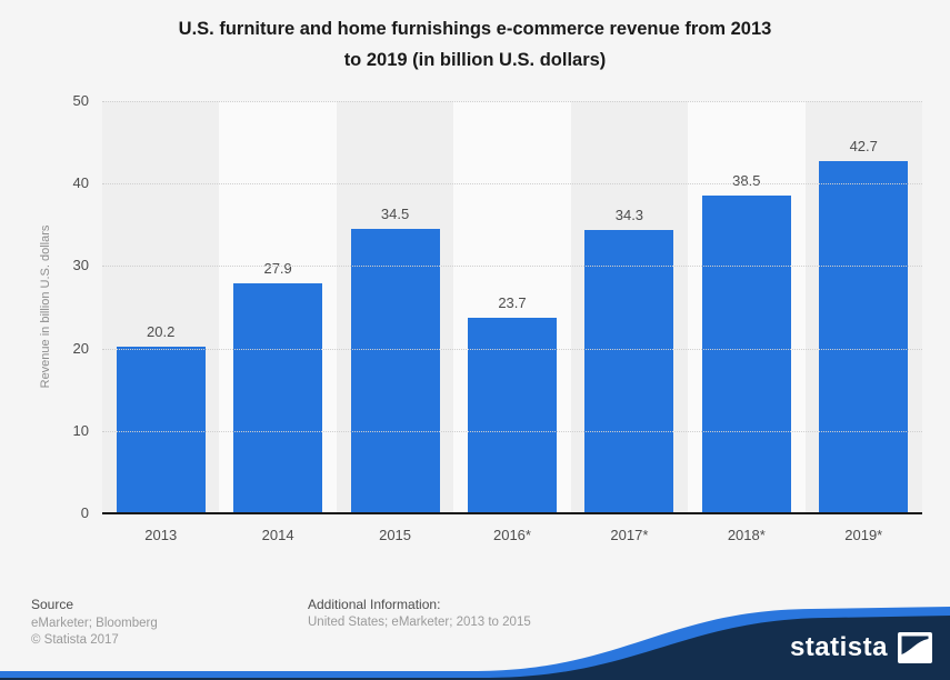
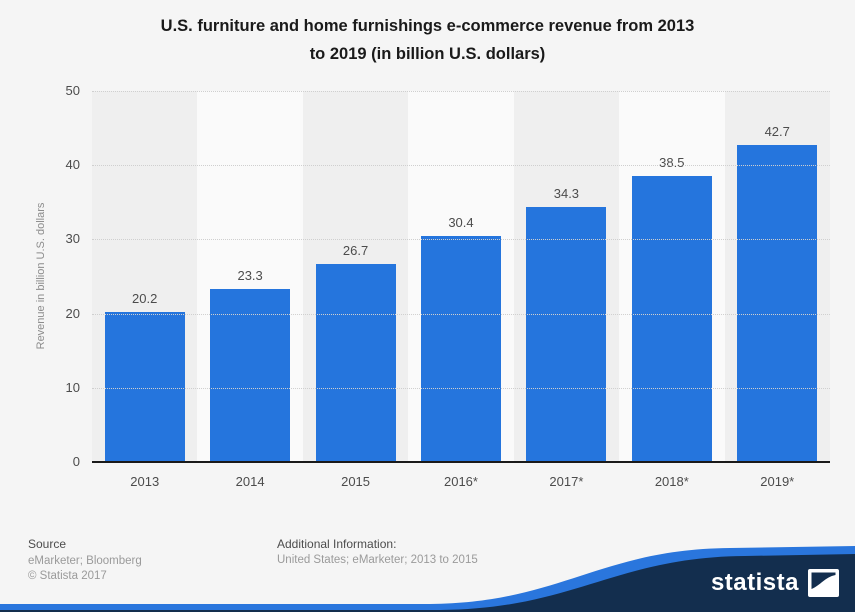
2014: 27.9 -> 23.3
2015: 34.5 -> 26.7
2016*: 23.7 -> 30.4
